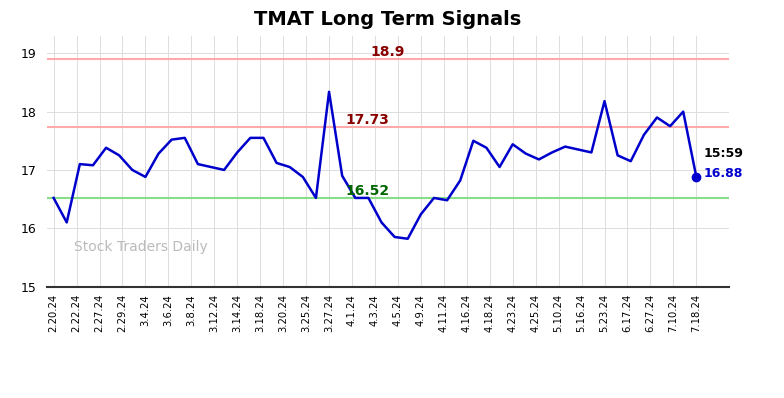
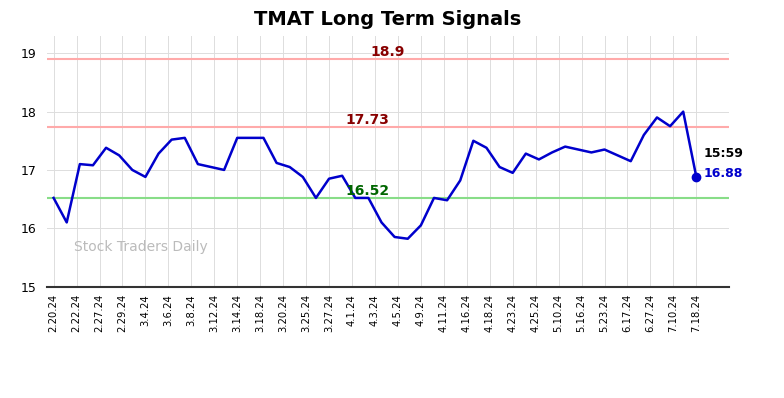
3.14.24: 17.30 -> 17.55
3.27.24: 18.34 -> 16.85
4.9.24: 16.24 -> 16.05
4.23.24: 17.44 -> 16.95
5.23.24: 18.18 -> 17.35
